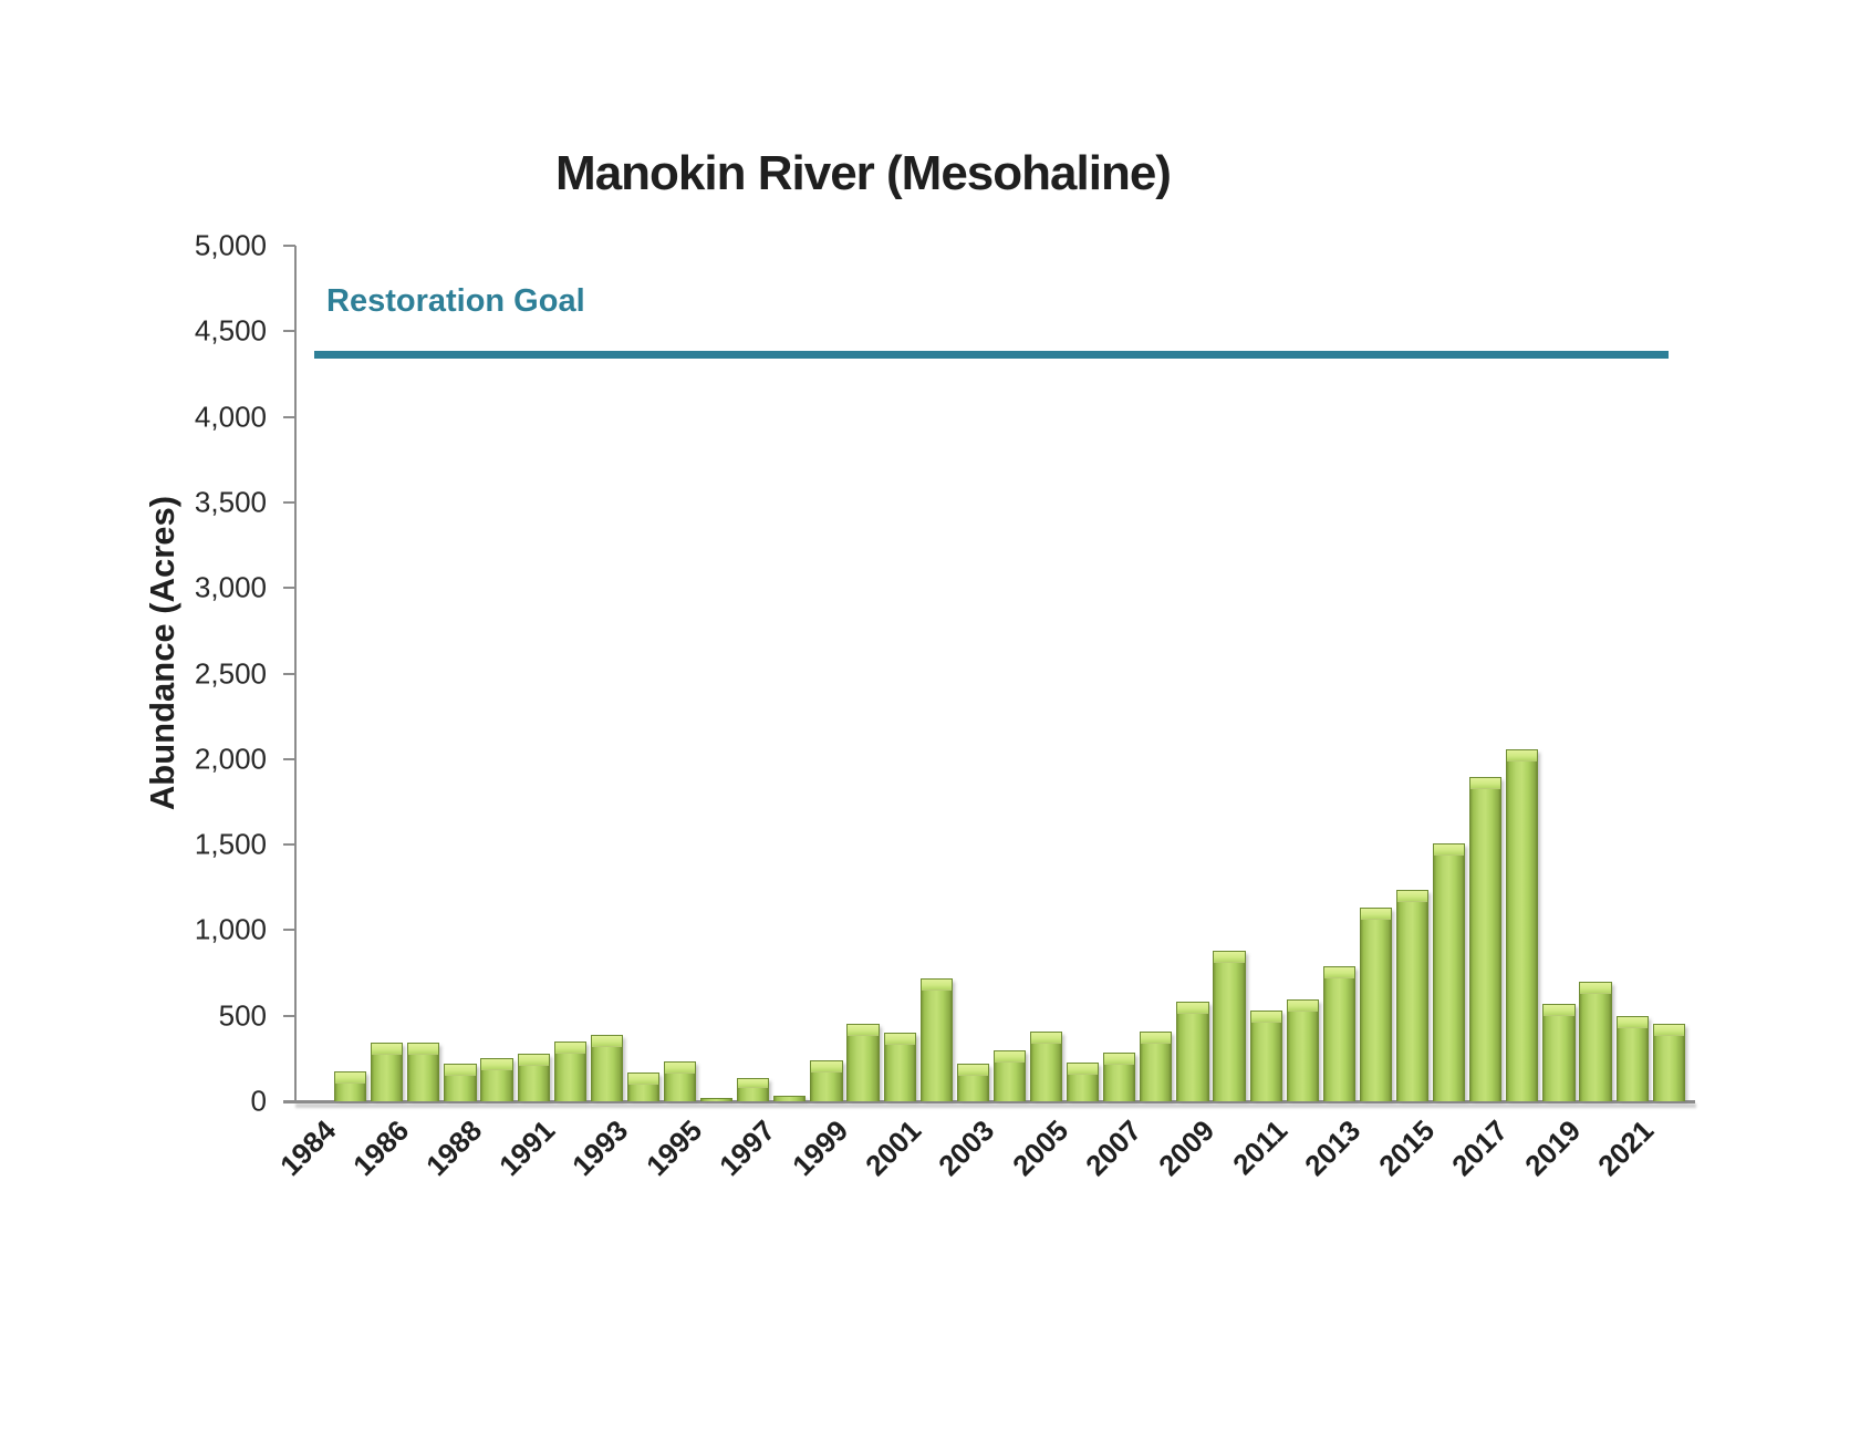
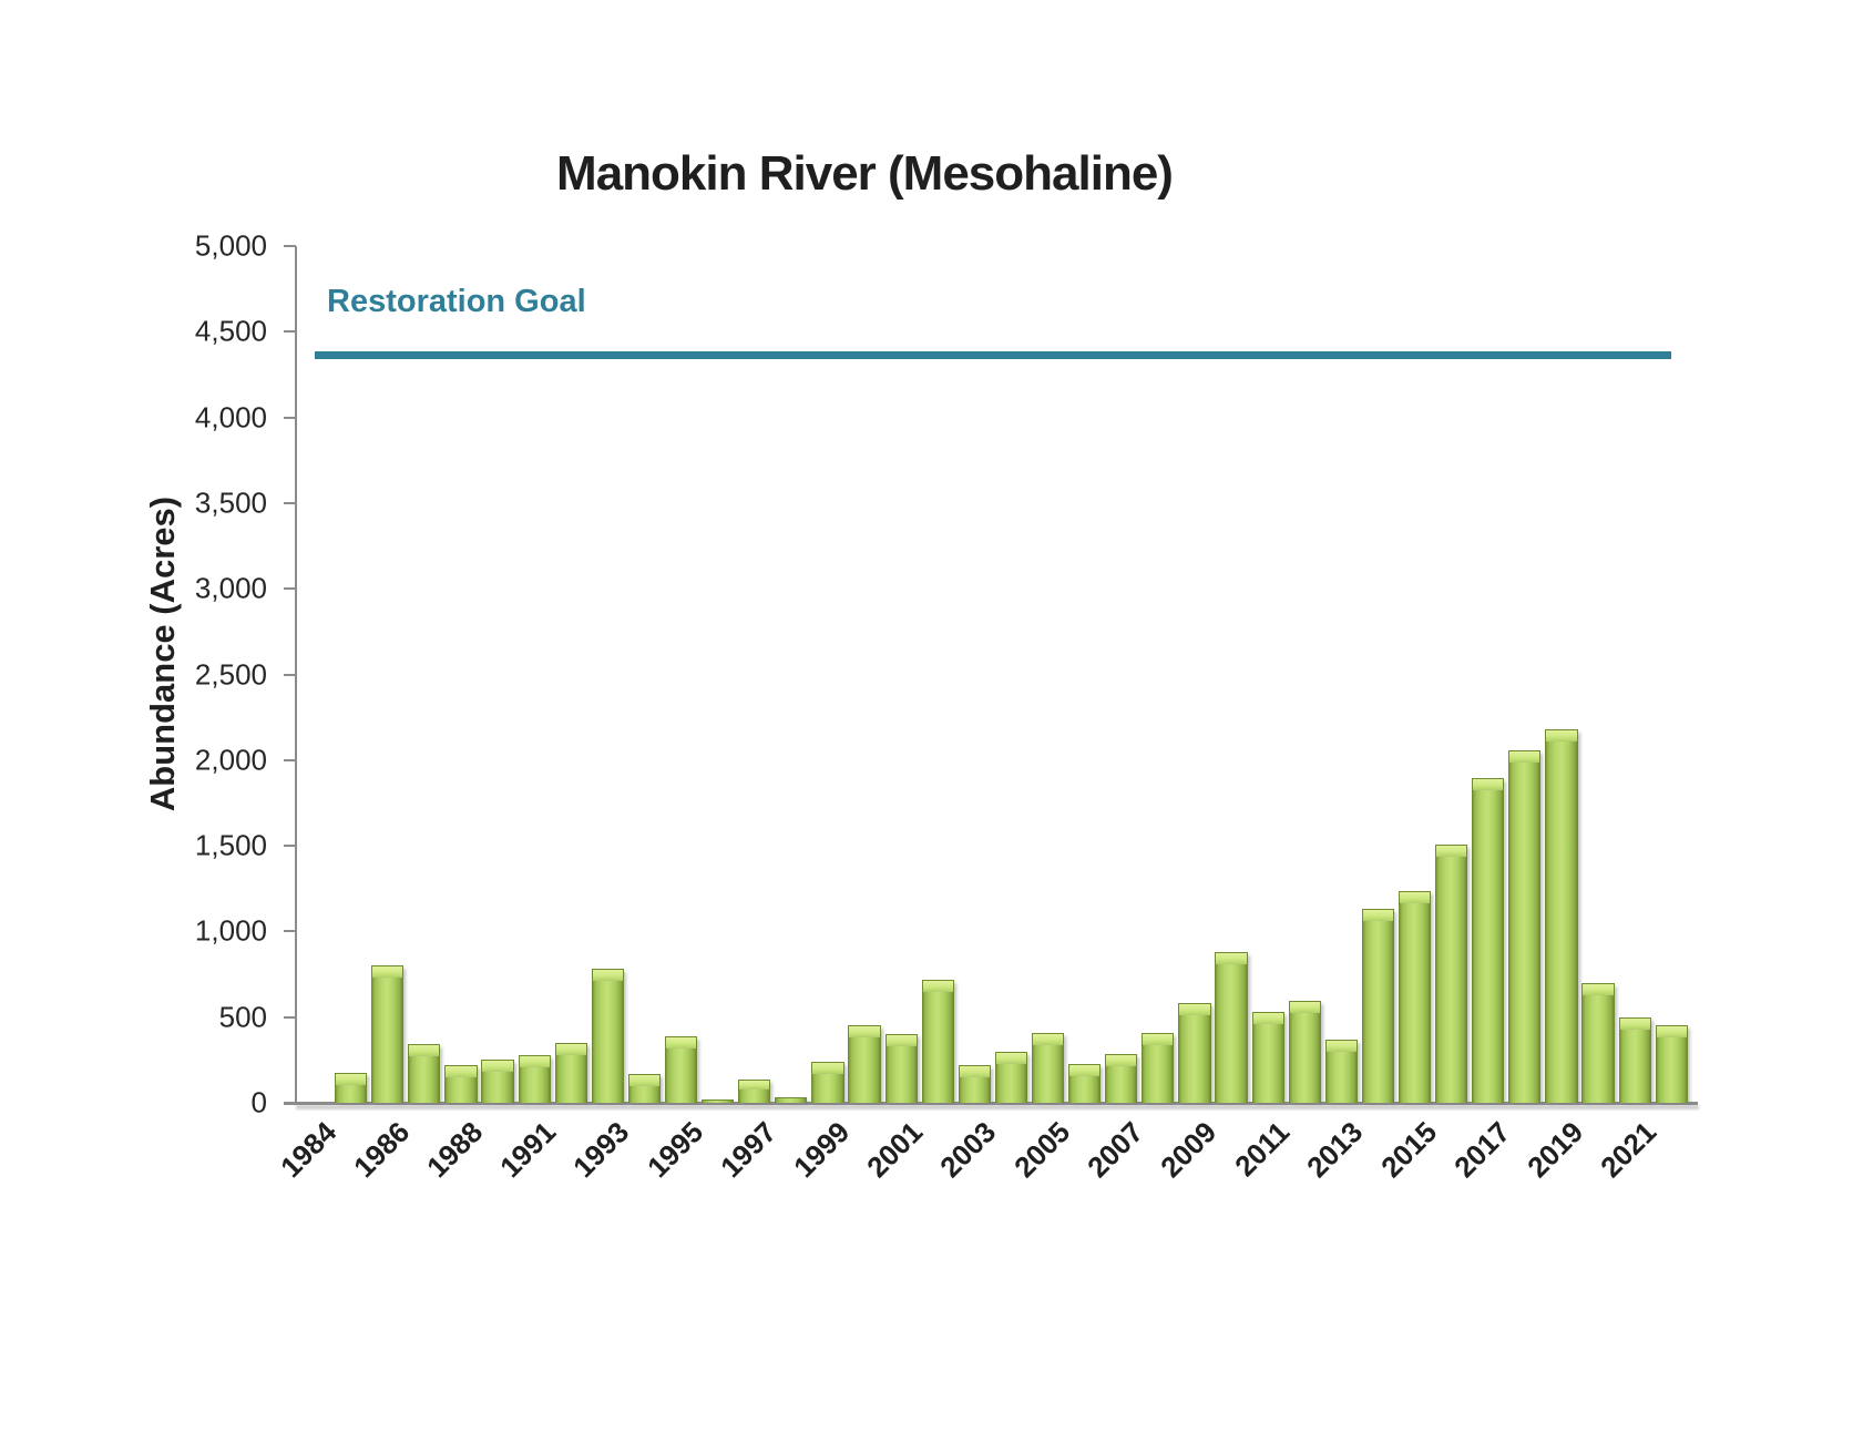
1986: 340 -> 800
1993: 380 -> 780
1995: 230 -> 390
2013: 790 -> 370
2019: 570 -> 2180
